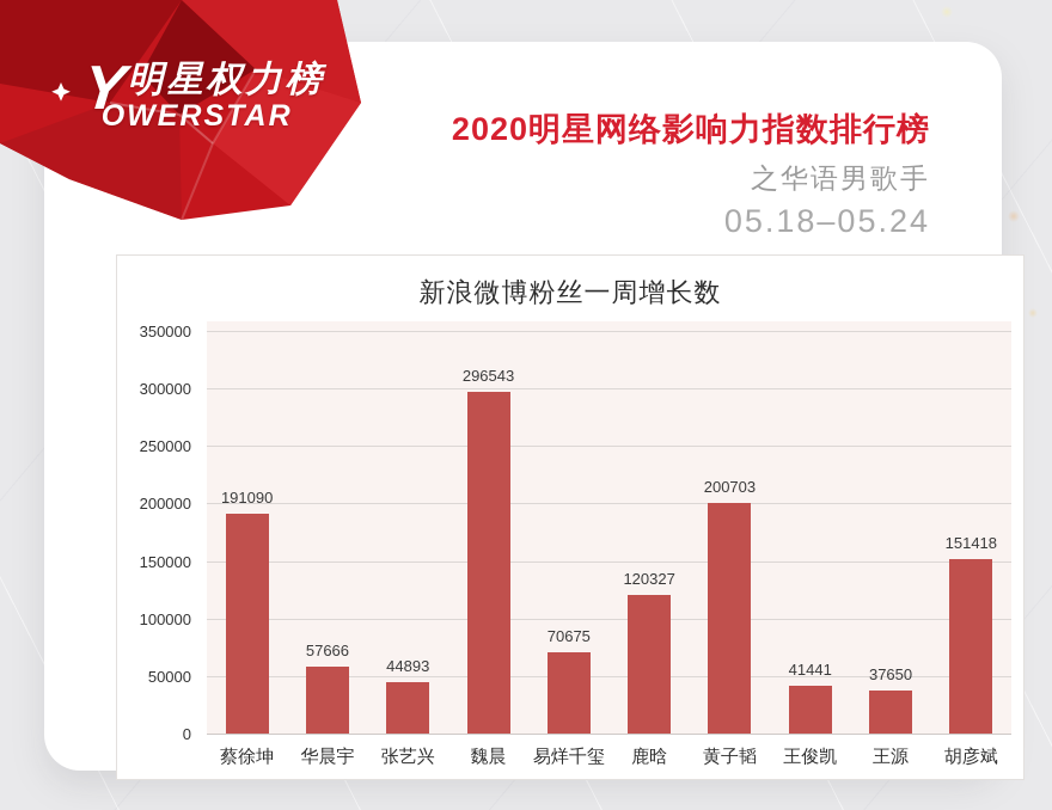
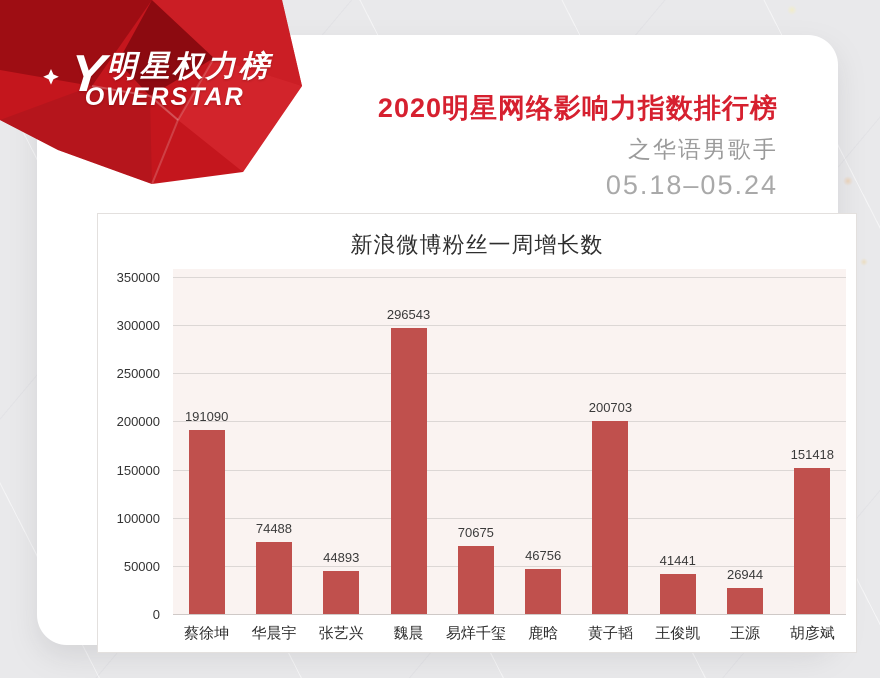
华晨宇: 57666 -> 74488
鹿晗: 120327 -> 46756
王源: 37650 -> 26944
